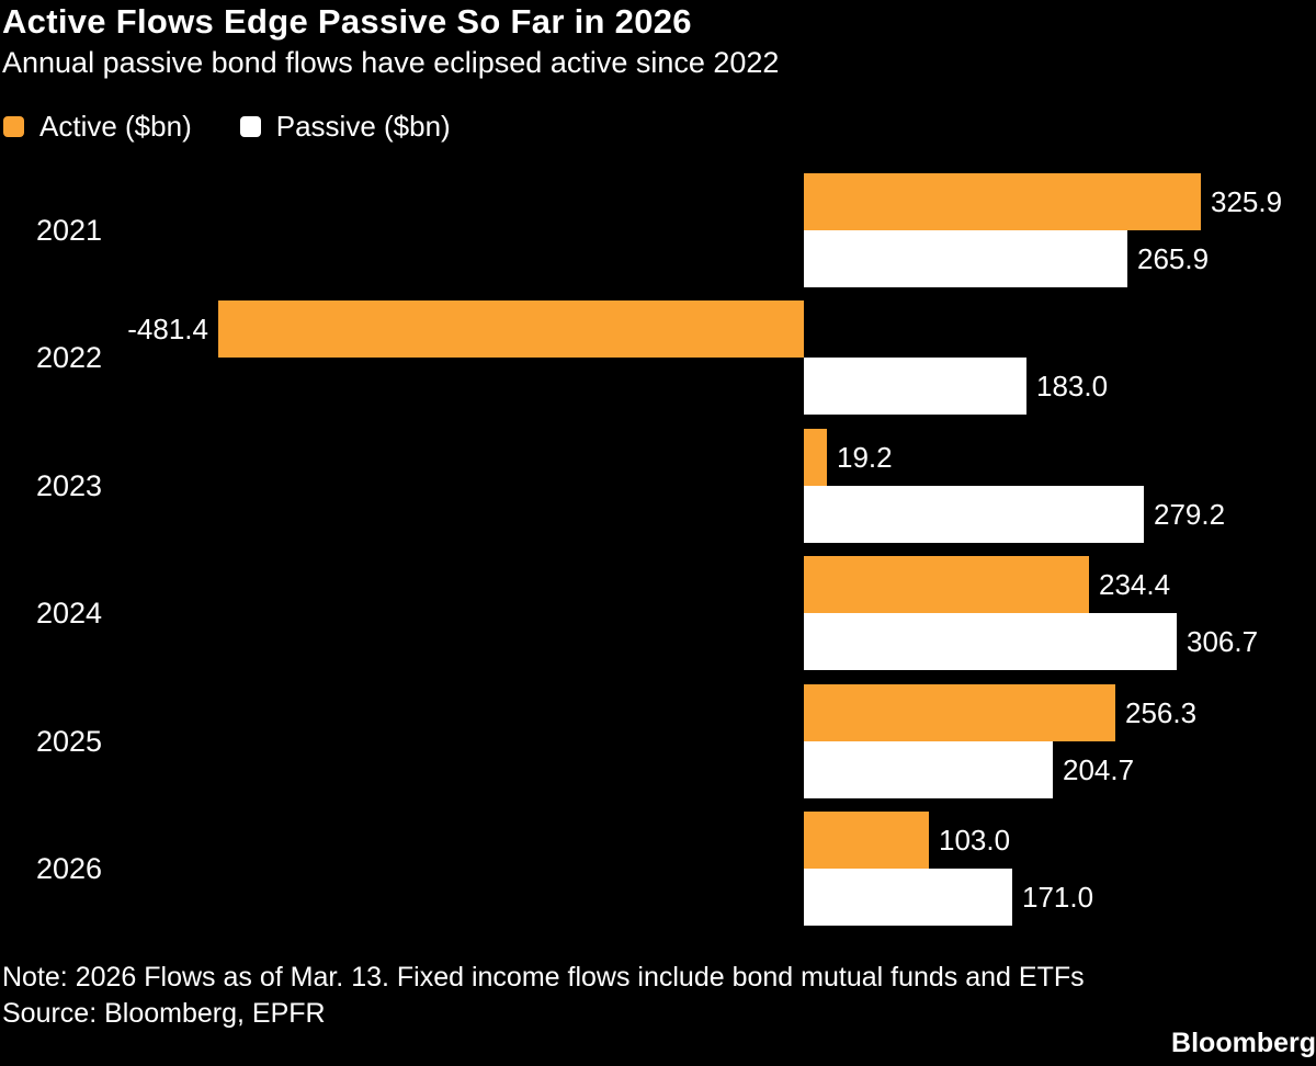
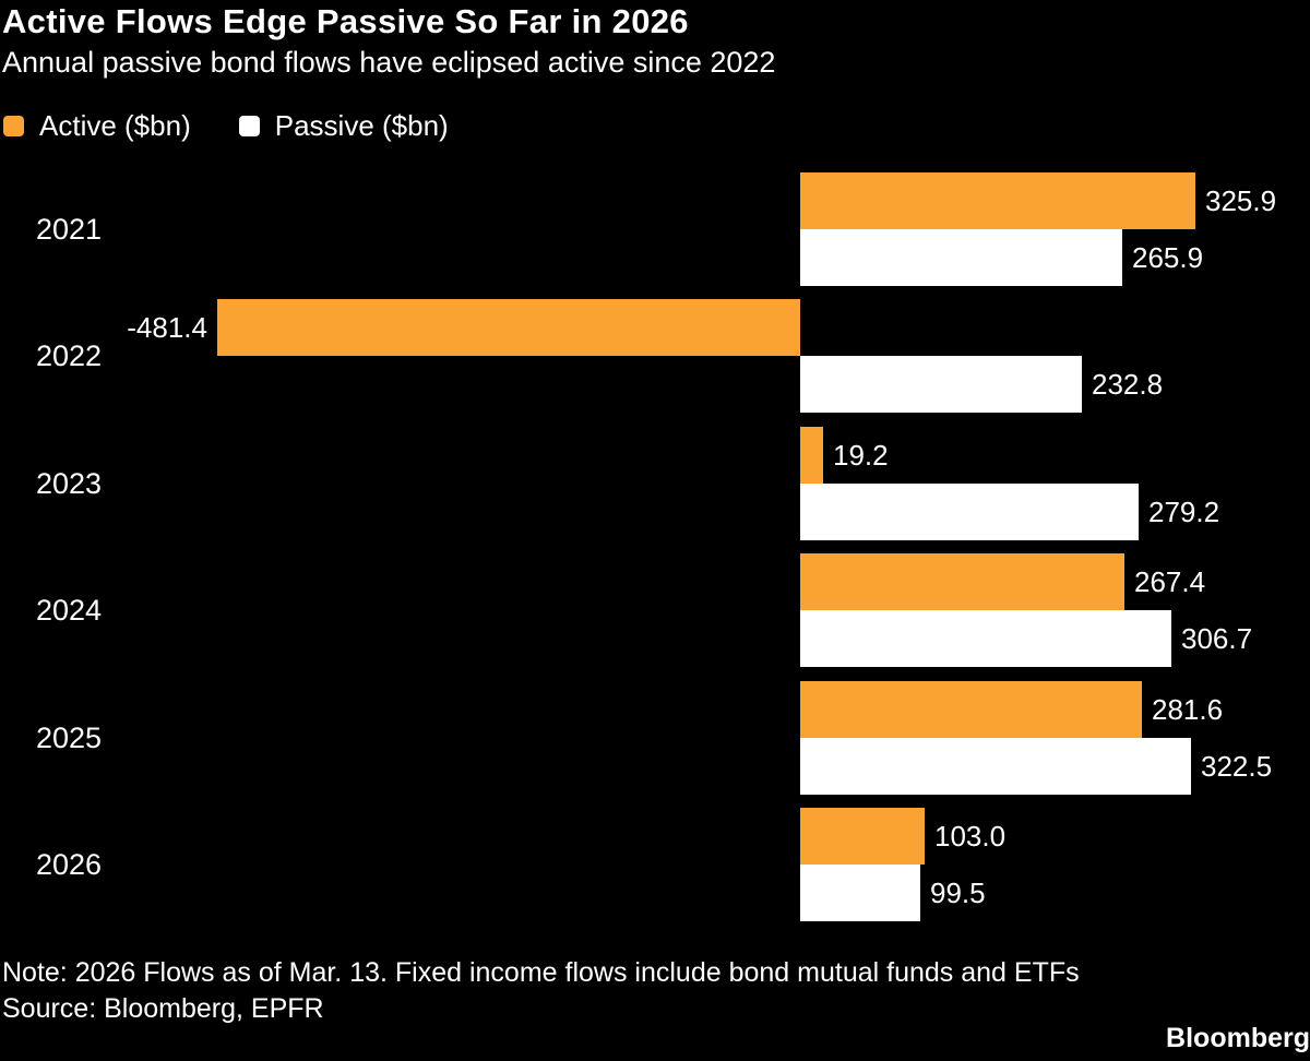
Passive ($bn)/2022: 183.0 -> 232.8
Active ($bn)/2024: 234.4 -> 267.4
Active ($bn)/2025: 256.3 -> 281.6
Passive ($bn)/2025: 204.7 -> 322.5
Passive ($bn)/2026: 171.0 -> 99.5
